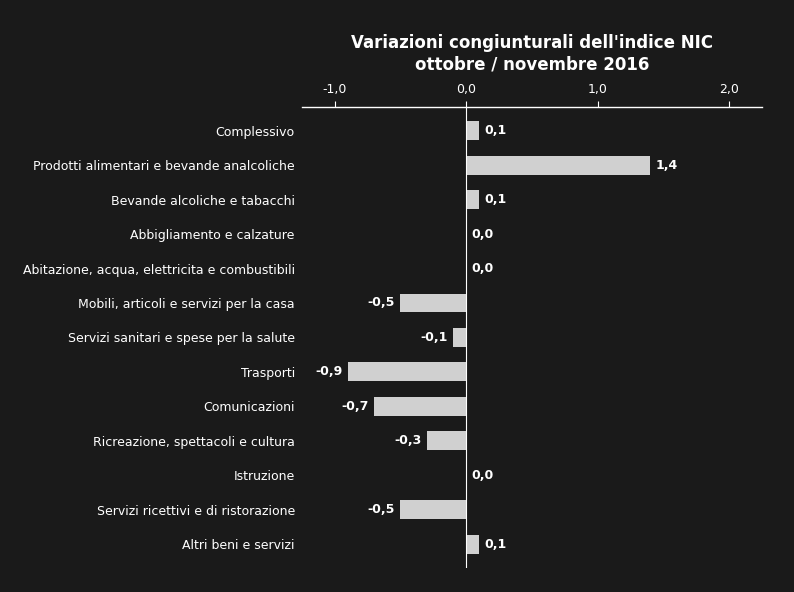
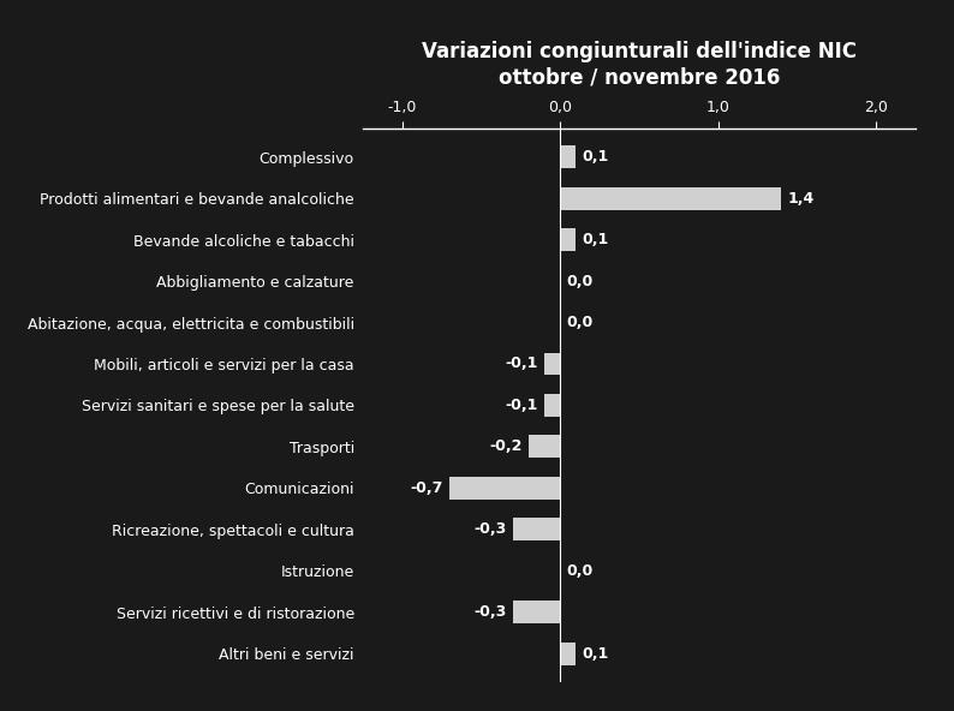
Mobili, articoli e servizi per la casa: -0,5 -> -0,1
Trasporti: -0,9 -> -0,2
Servizi ricettivi e di ristorazione: -0,5 -> -0,3
